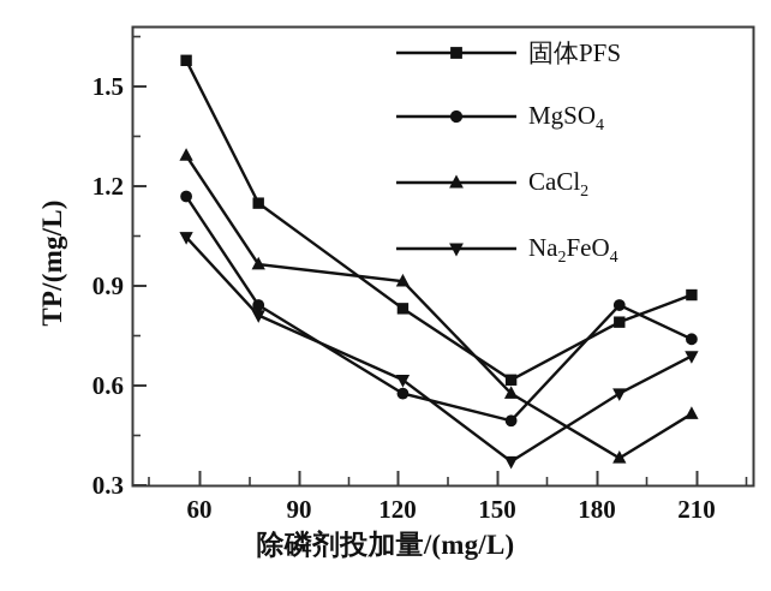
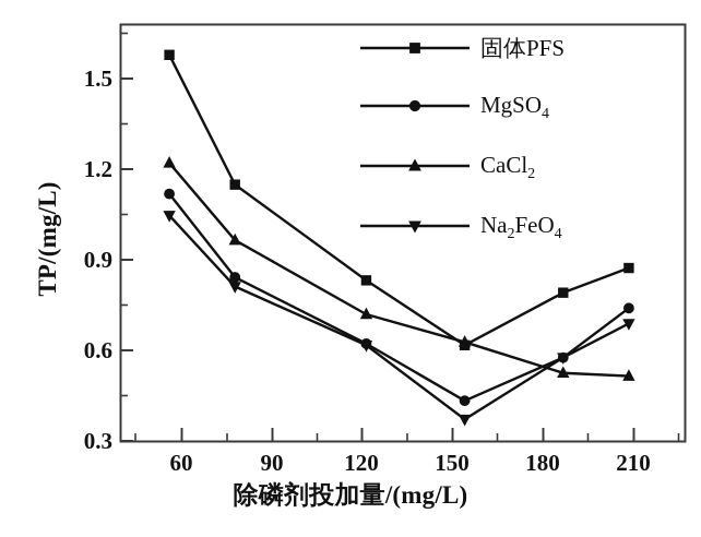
MgSO4/60: 1.15 -> 1.10
CaCl2/60: 1.27 -> 1.20
MgSO4/120: 0.57 -> 0.61
CaCl2/120: 0.90 -> 0.71
MgSO4/150: 0.49 -> 0.43
CaCl2/150: 0.57 -> 0.62
MgSO4/180: 0.83 -> 0.57
CaCl2/180: 0.38 -> 0.52
